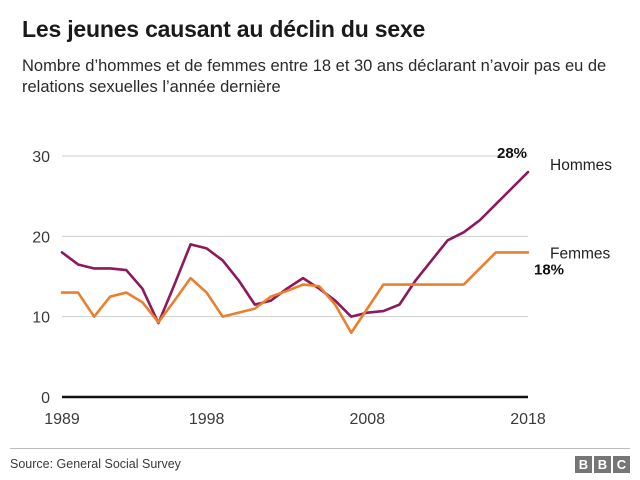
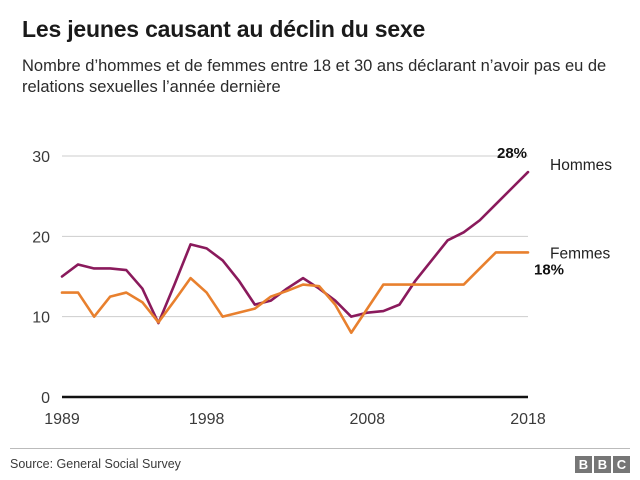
Hommes/1989: 18 -> 15
